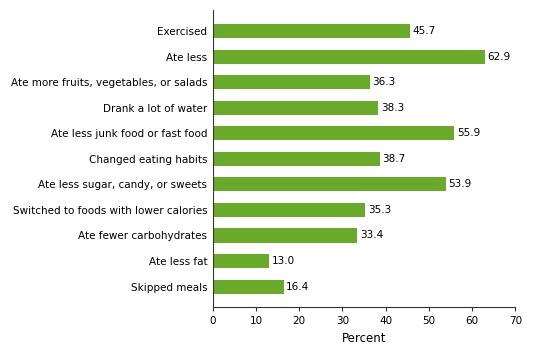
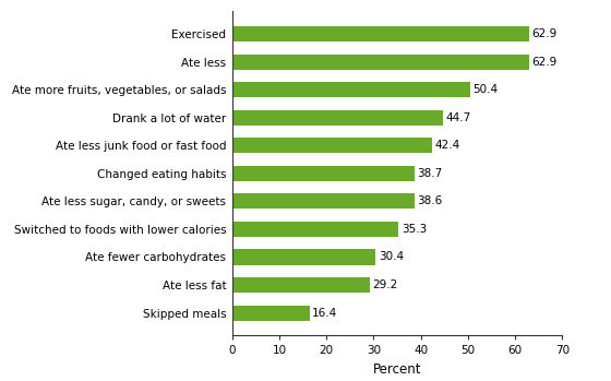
Exercised: 45.7 -> 62.9
Ate more fruits, vegetables, or salads: 36.3 -> 50.4
Drank a lot of water: 38.3 -> 44.7
Ate less junk food or fast food: 55.9 -> 42.4
Ate less sugar, candy, or sweets: 53.9 -> 38.6
Ate fewer carbohydrates: 33.4 -> 30.4
Ate less fat: 13.0 -> 29.2
